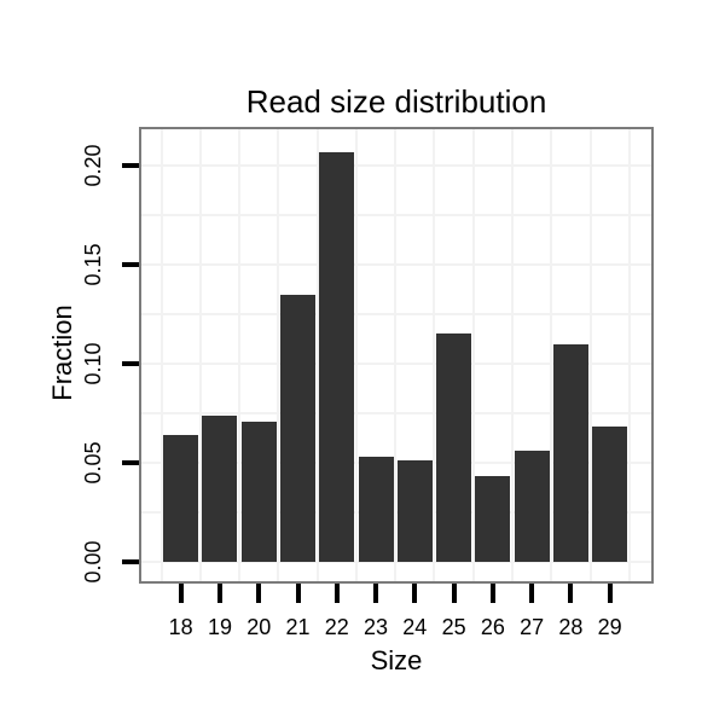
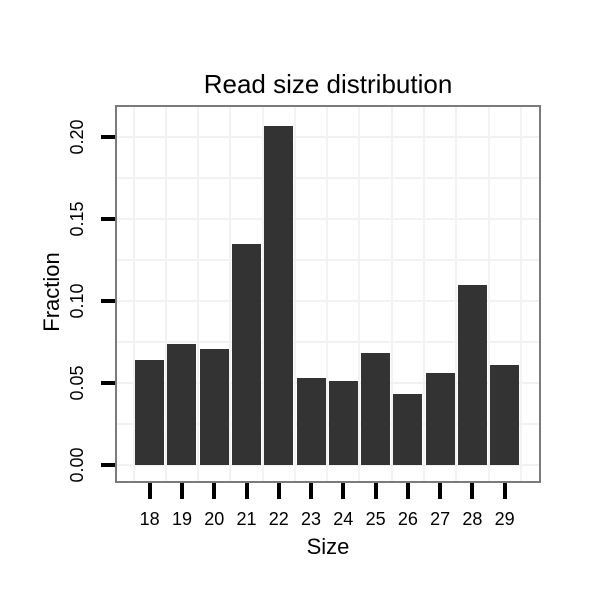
25: 0.115 -> 0.068
29: 0.068 -> 0.061
